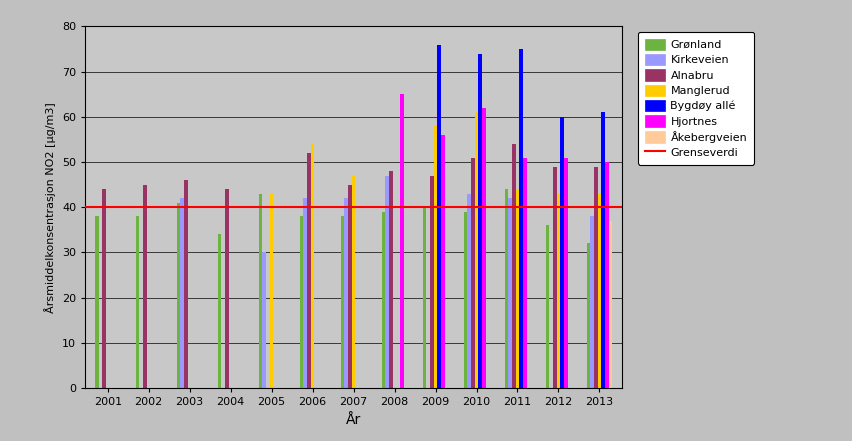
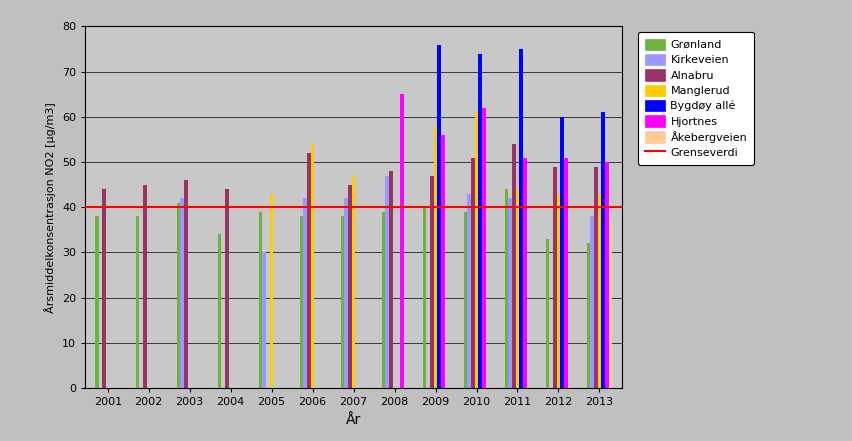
Grønland/2005: 43 -> 39
Grønland/2012: 36 -> 33
